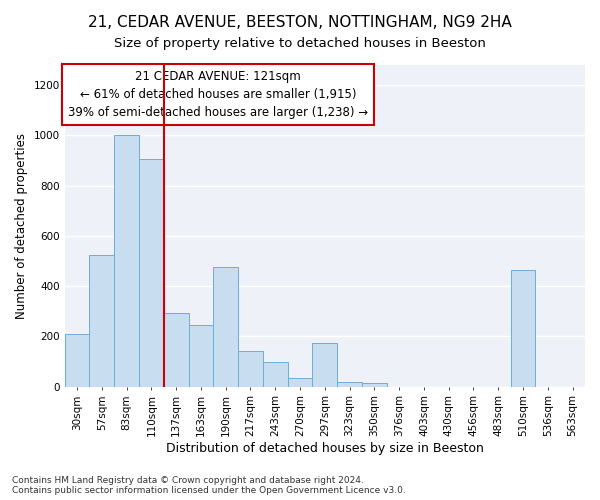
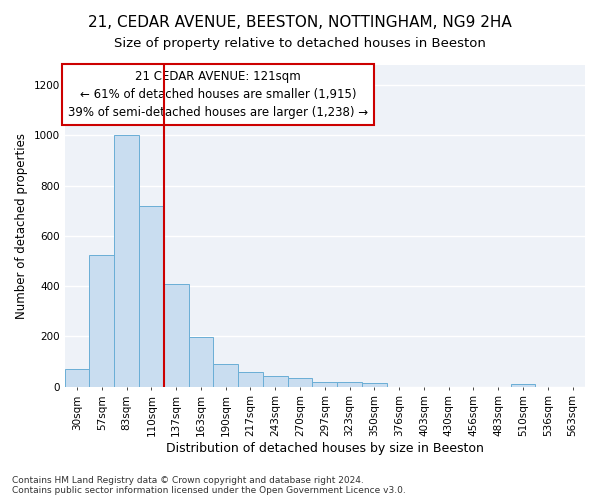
30sqm: 210 -> 70
110sqm: 905 -> 720
137sqm: 295 -> 410
163sqm: 245 -> 197
190sqm: 475 -> 90
217sqm: 140 -> 60
243sqm: 100 -> 42
297sqm: 175 -> 20
510sqm: 465 -> 10
